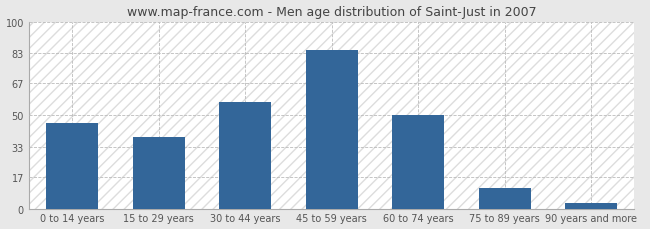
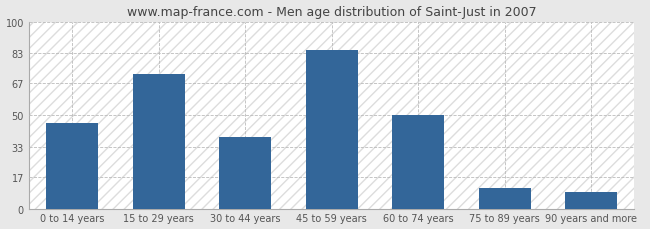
15 to 29 years: 38 -> 72
30 to 44 years: 57 -> 38
90 years and more: 3 -> 9
